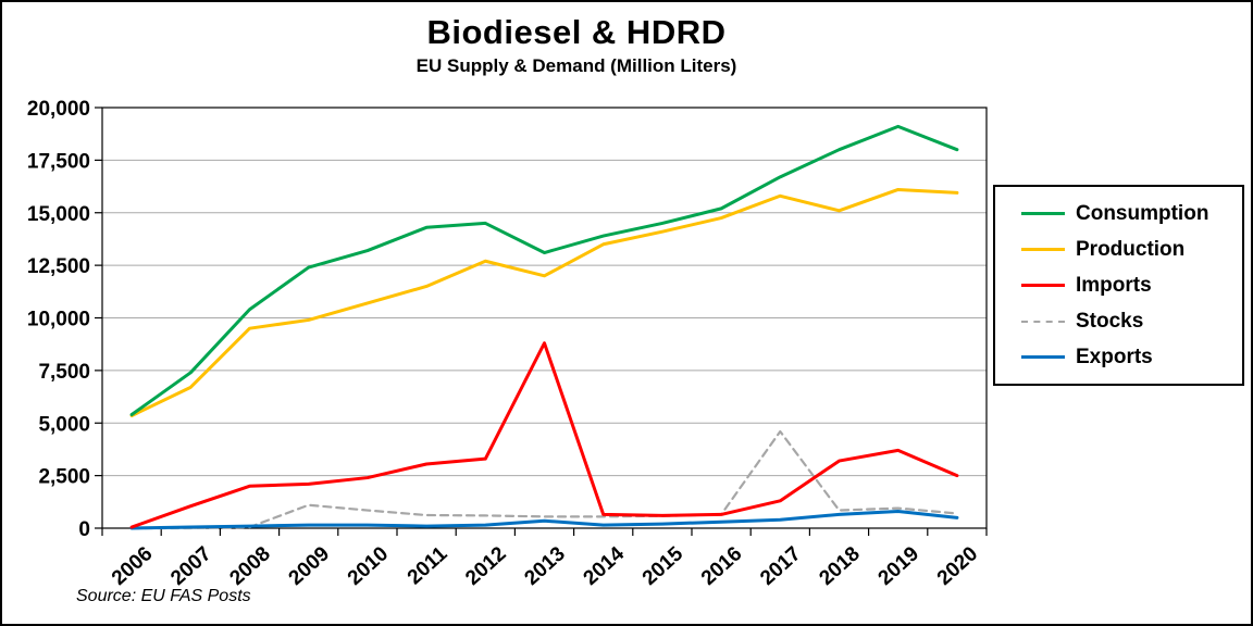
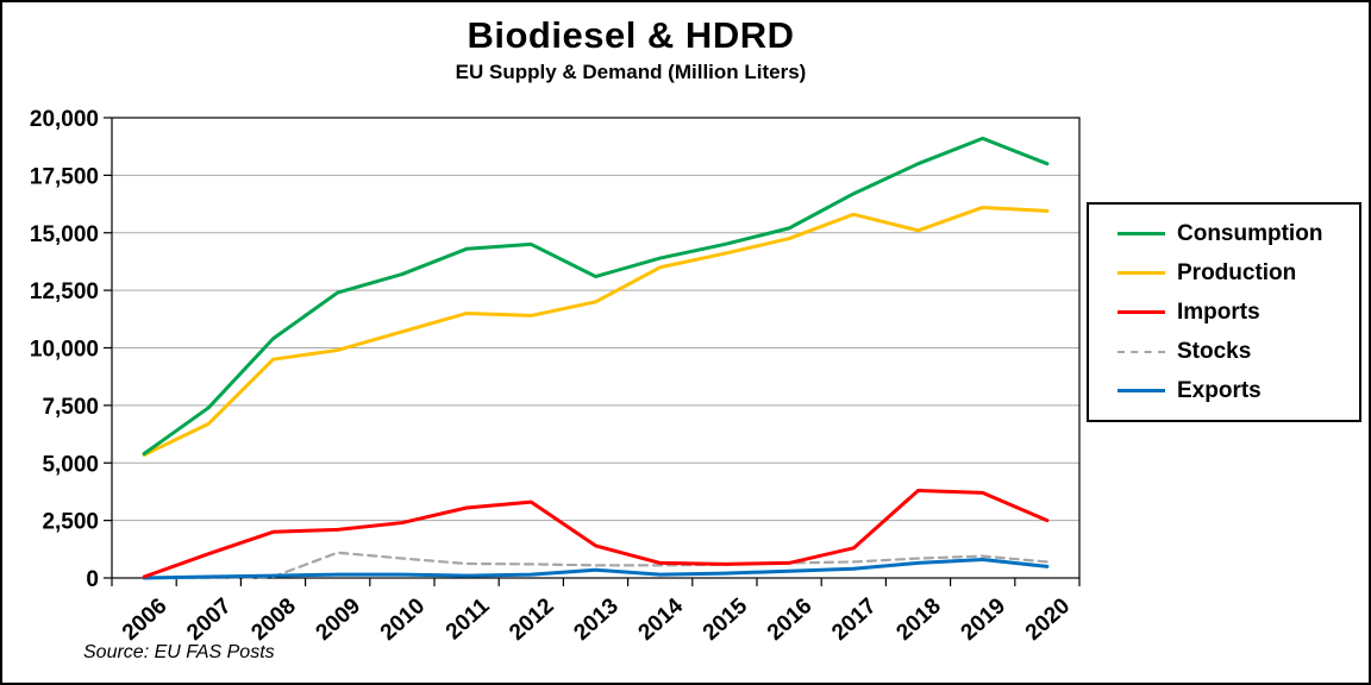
Production/2012: 12700 -> 11400
Imports/2013: 8800 -> 1400
Stocks/2017: 4600 -> 700
Imports/2018: 3200 -> 3800
